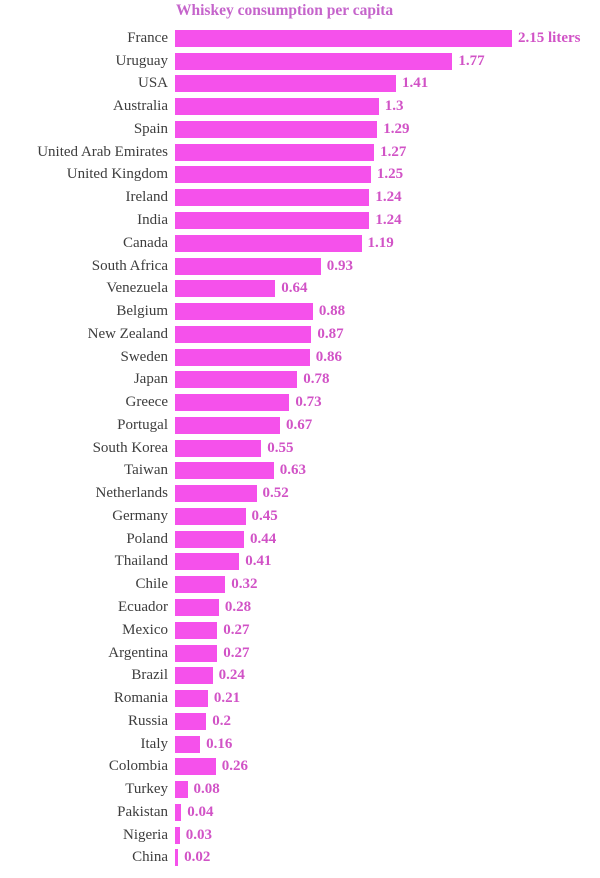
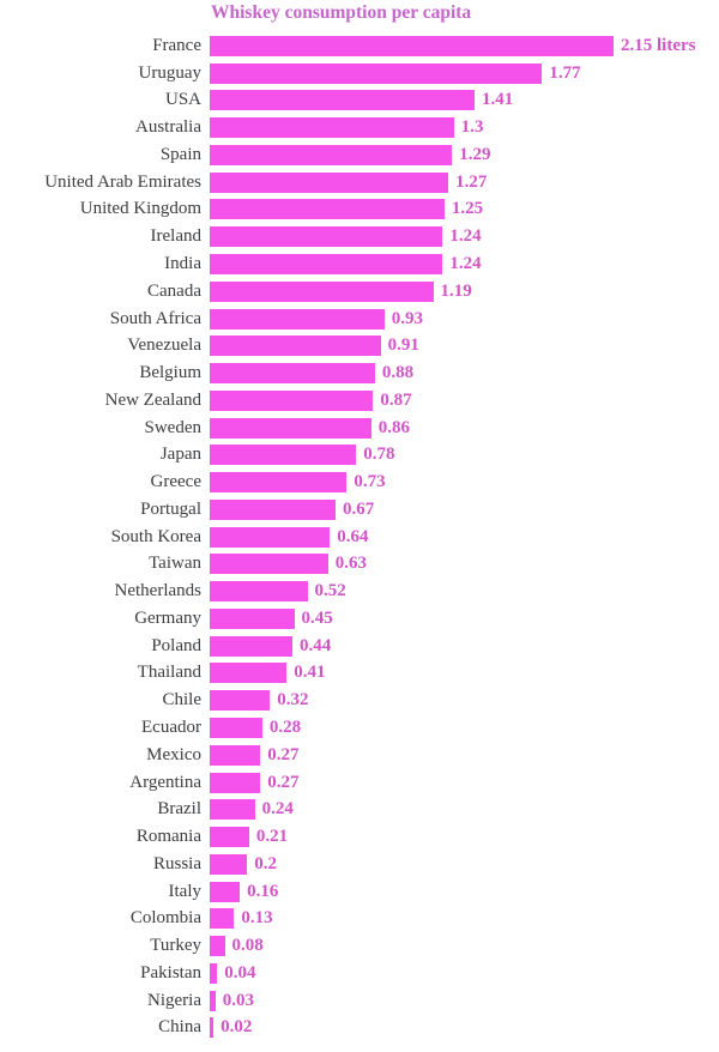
Venezuela: 0.64 -> 0.91
South Korea: 0.55 -> 0.64
Colombia: 0.26 -> 0.13
